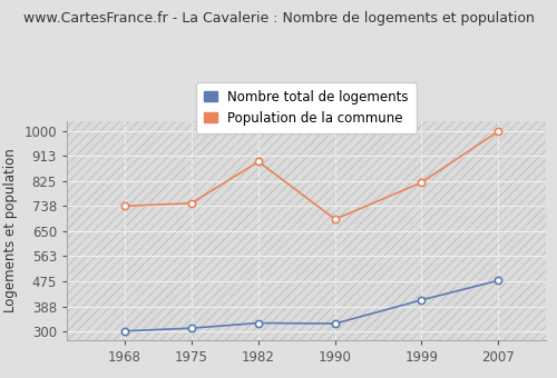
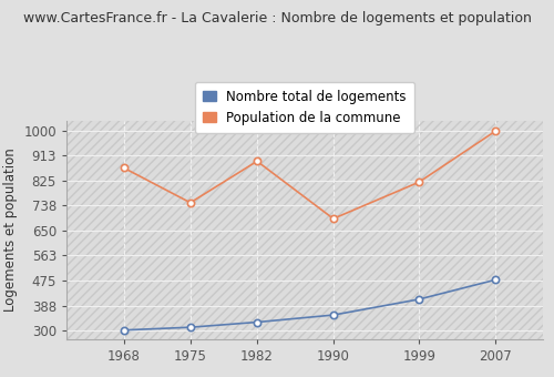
Population de la commune/1968: 738 -> 870
Nombre total de logements/1990: 328 -> 355
